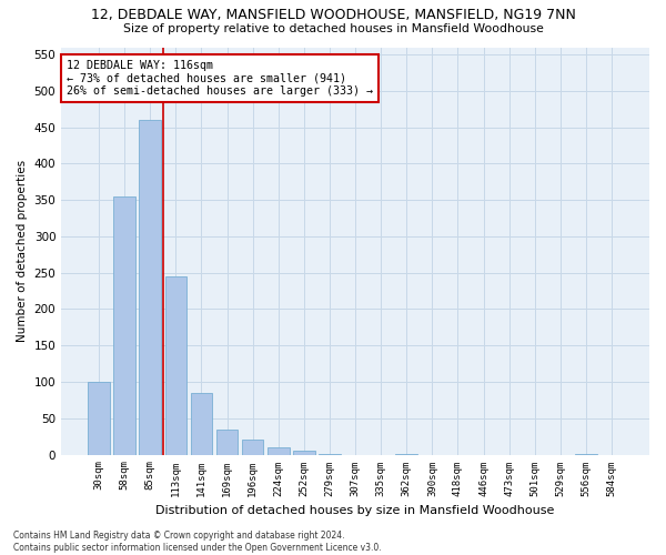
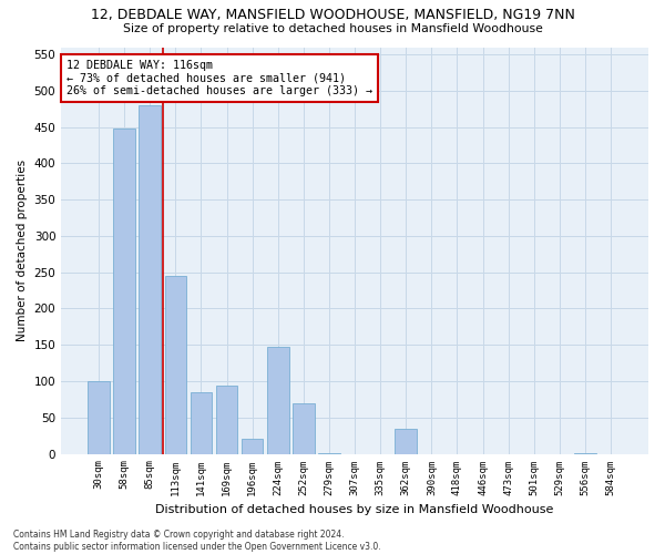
58sqm: 355 -> 448
85sqm: 460 -> 480
169sqm: 35 -> 94
224sqm: 10 -> 148
252sqm: 5 -> 70
362sqm: 1 -> 34
